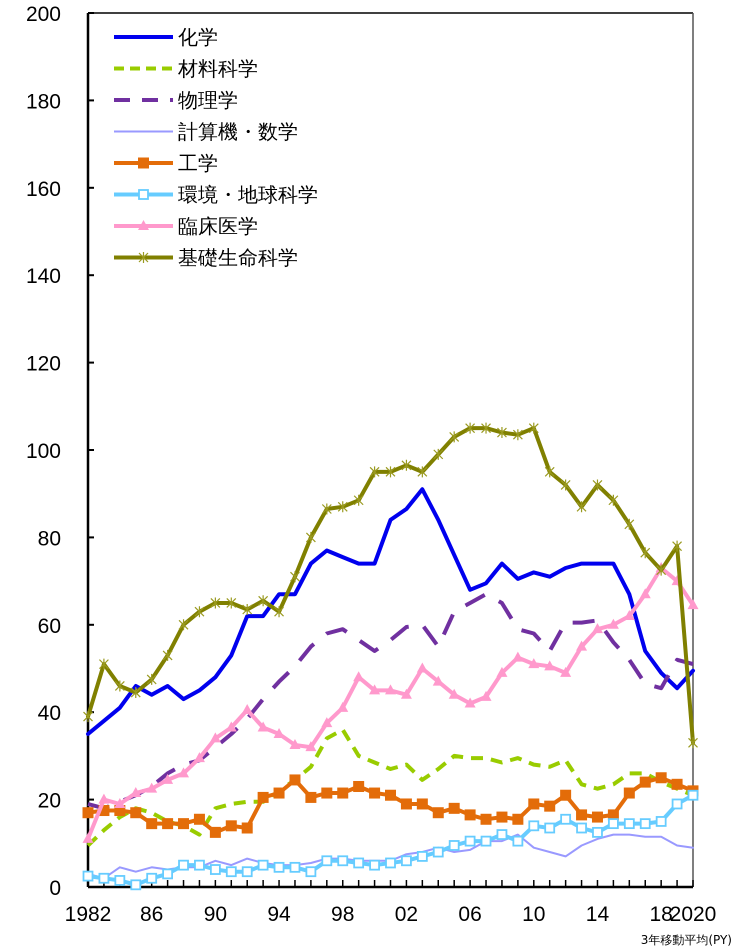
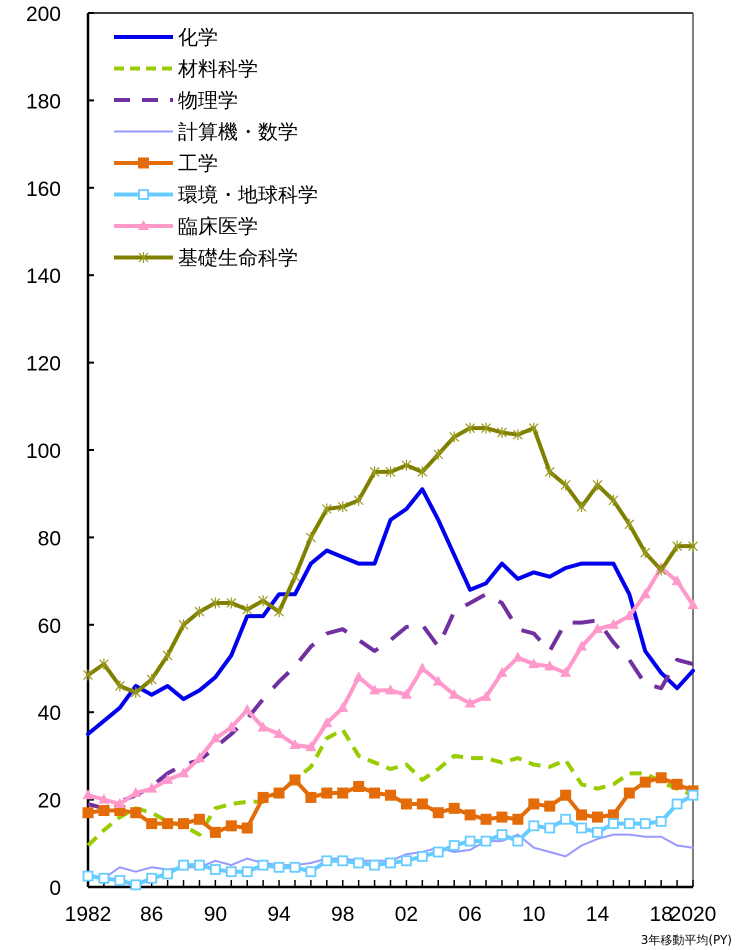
臨床医学/1982: 11 -> 21
基礎生命科学/1982: 39 -> 48
基礎生命科学/2020: 33 -> 78
